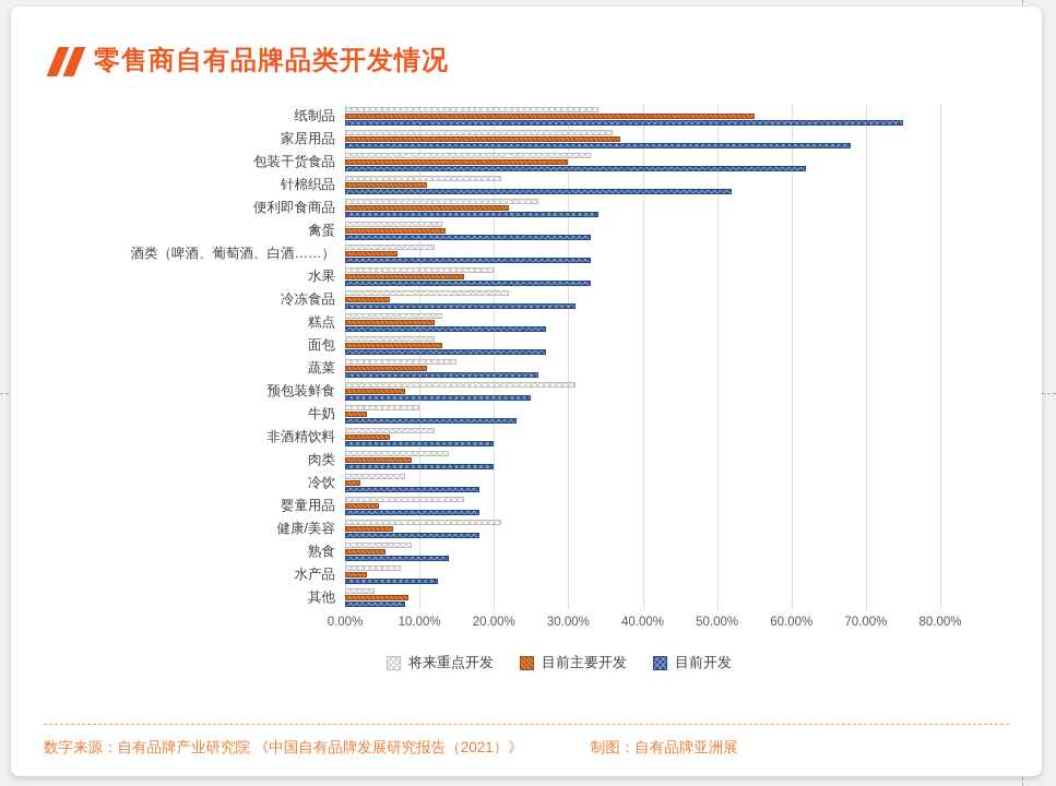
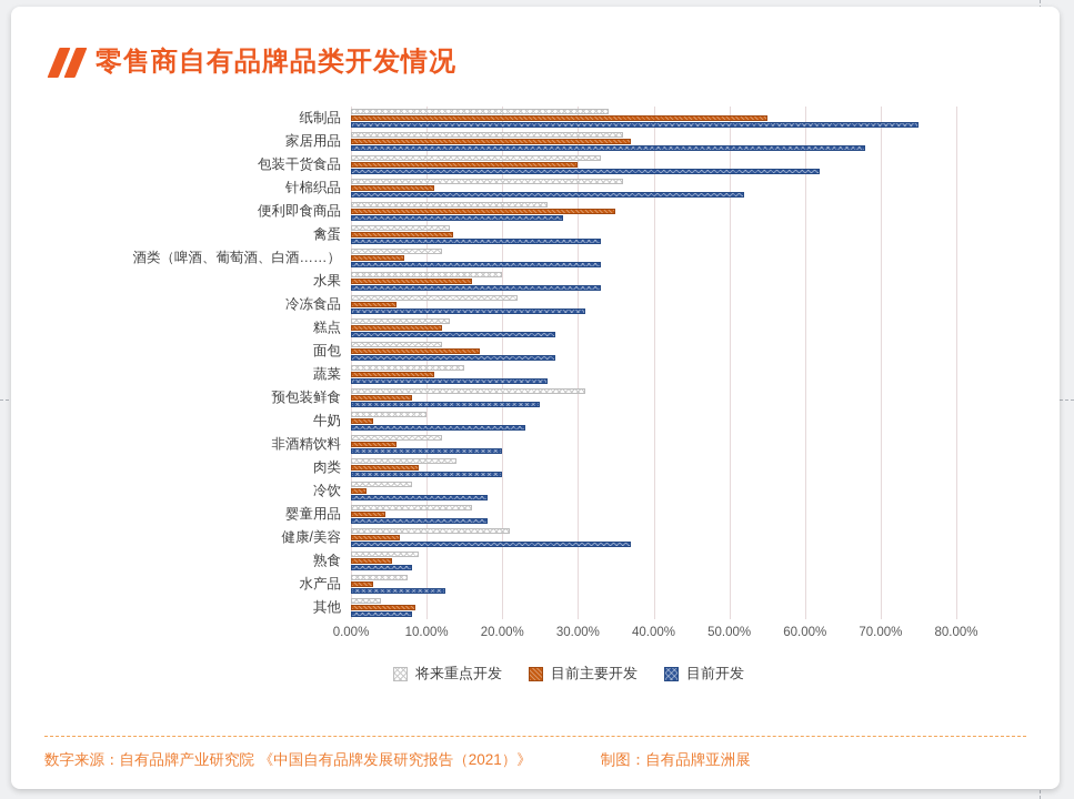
将来重点开发/针棉织品: 21% -> 36%
目前主要开发/便利即食商品: 22% -> 35%
目前开发/便利即食商品: 34% -> 28%
目前主要开发/面包: 13% -> 17%
目前开发/健康/美容: 18% -> 37%
目前开发/熟食: 14% -> 8%
